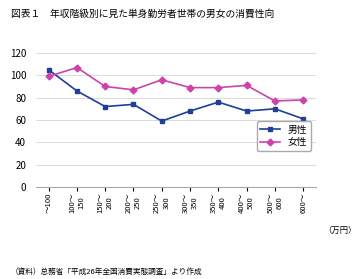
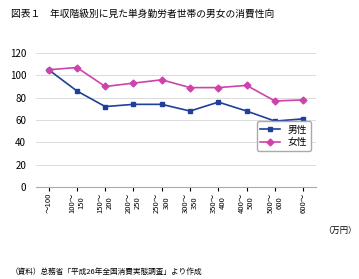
女性/～100: 99 -> 105
女性/200～ 250: 87 -> 93
男性/250～ 300: 59 -> 74
男性/500～ 600: 70 -> 59
